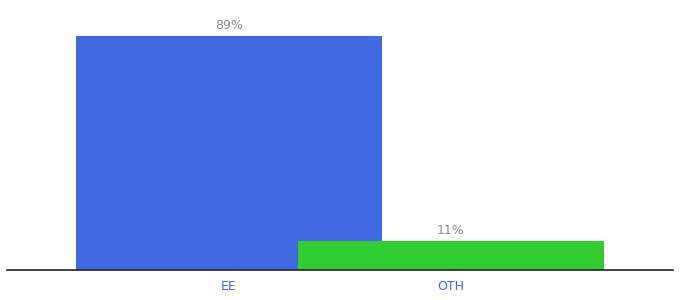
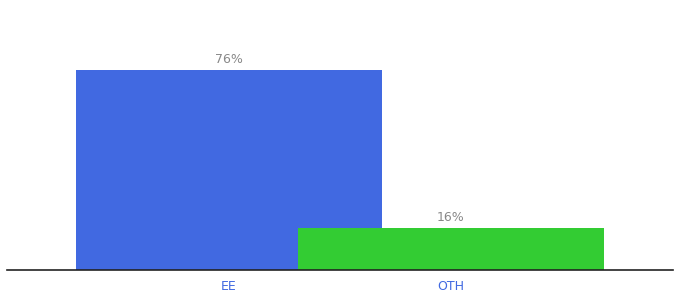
EE: 89% -> 76%
OTH: 11% -> 16%
